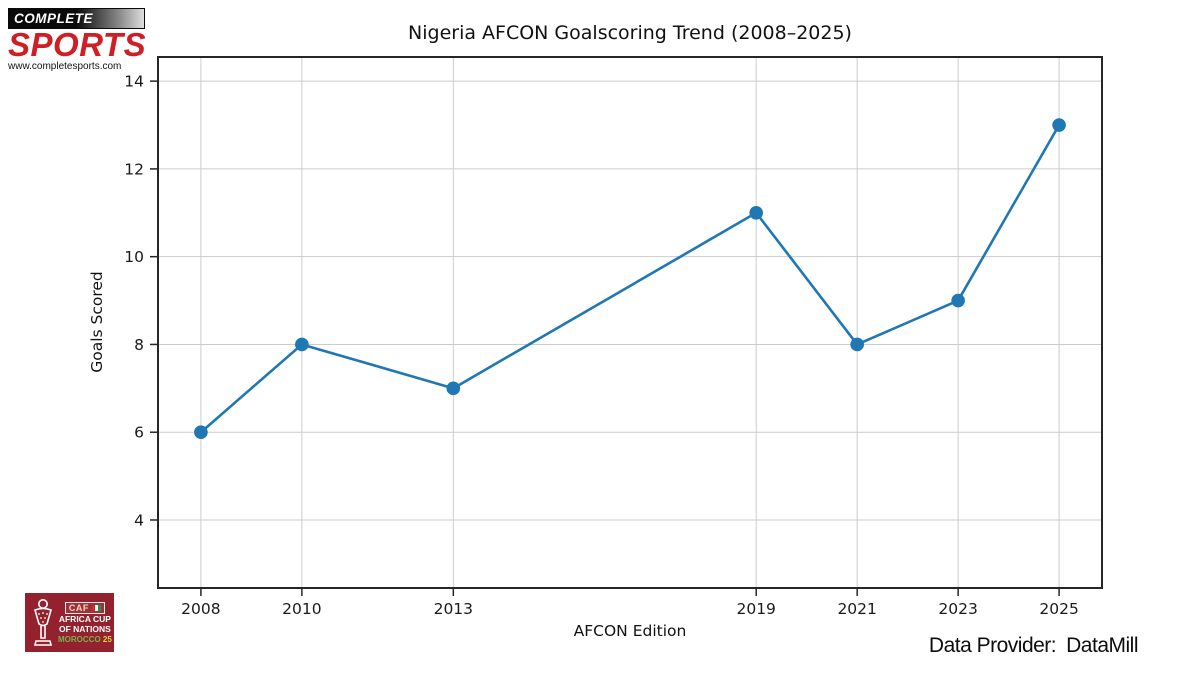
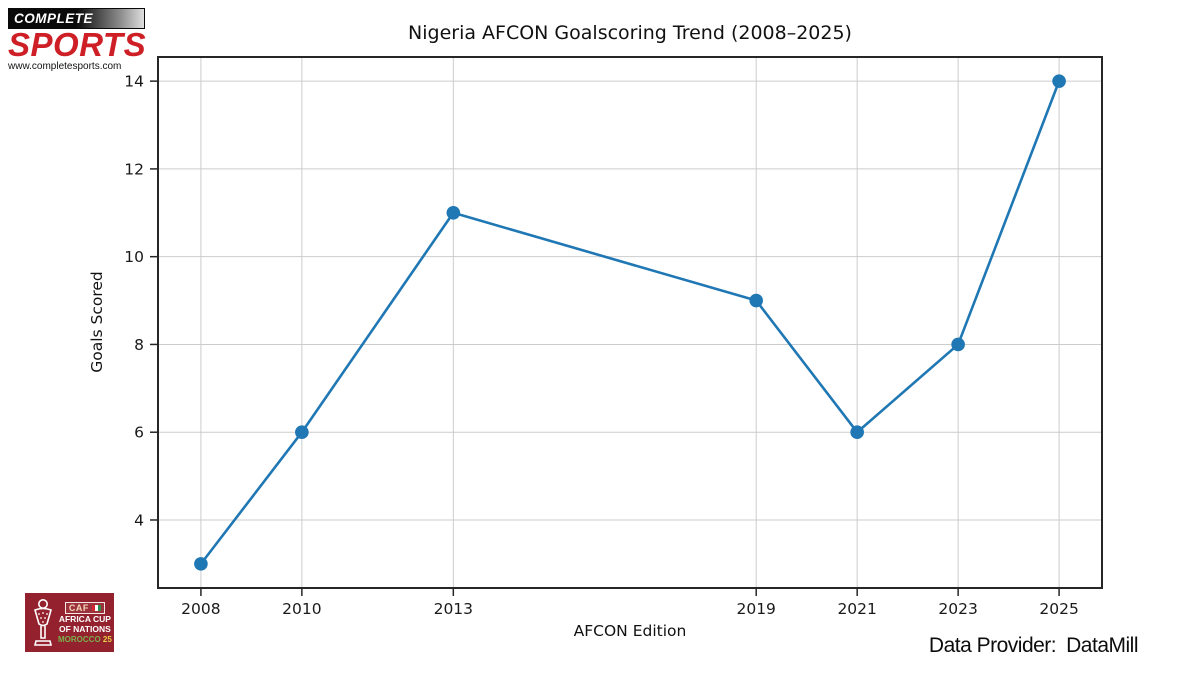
2008: 6 -> 3
2010: 8 -> 6
2013: 7 -> 11
2019: 11 -> 9
2021: 8 -> 6
2023: 9 -> 8
2025: 13 -> 14
